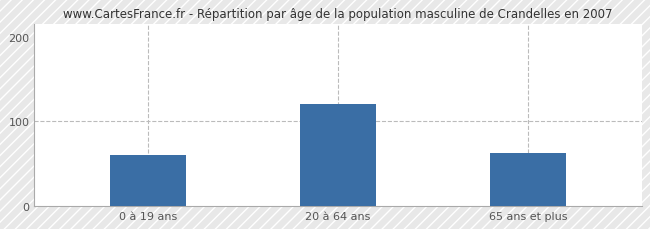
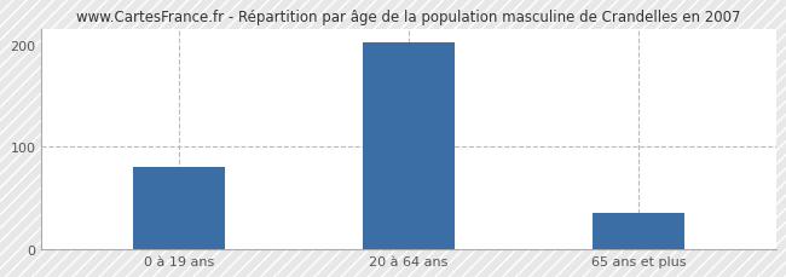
0 à 19 ans: 60 -> 80
20 à 64 ans: 120 -> 202
65 ans et plus: 62 -> 35
